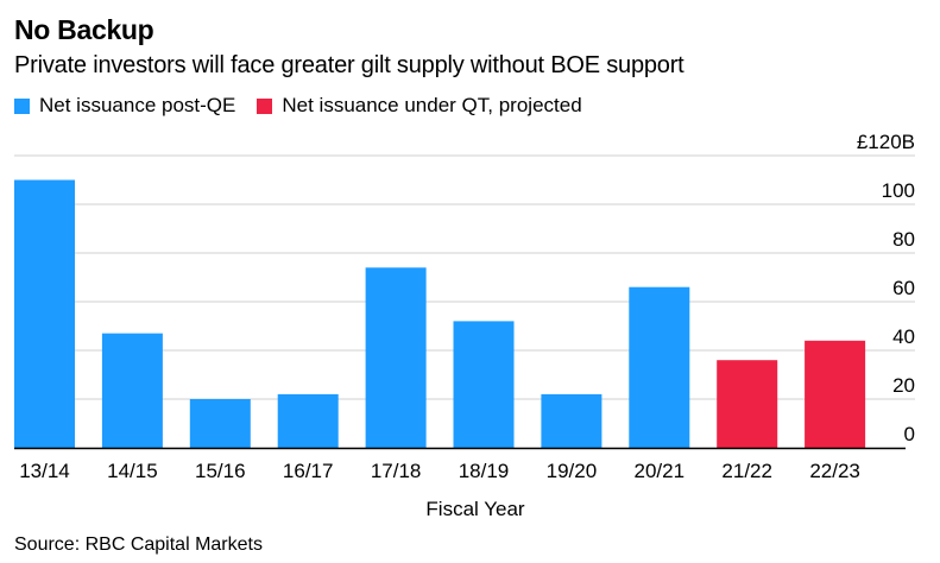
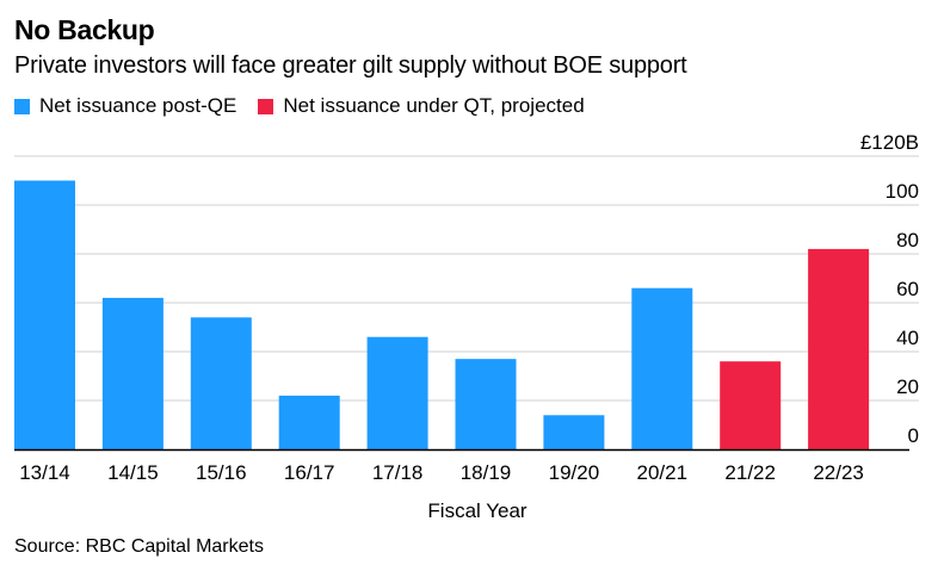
Net issuance post-QE/14/15: £47B -> £62B
Net issuance post-QE/15/16: £20B -> £54B
Net issuance post-QE/17/18: £74B -> £46B
Net issuance post-QE/18/19: £52B -> £37B
Net issuance post-QE/19/20: £22B -> £14B
Net issuance under QT, projected/22/23: £44B -> £82B
